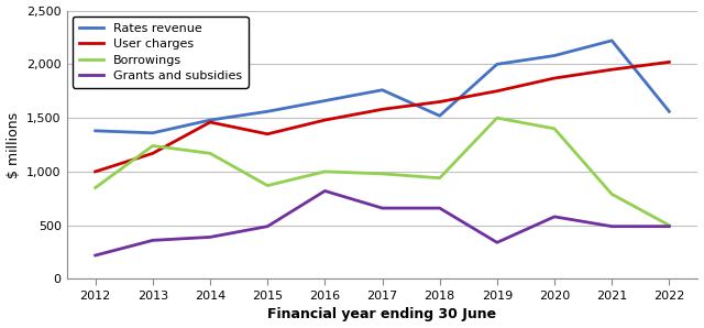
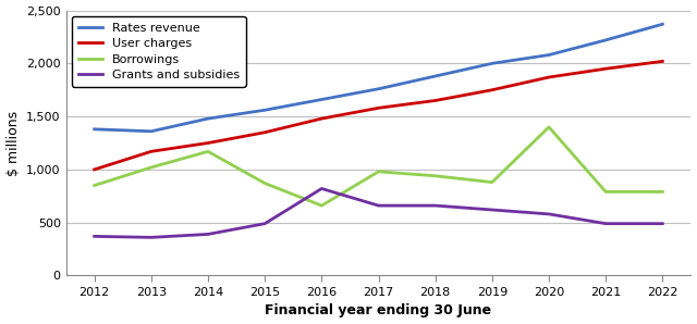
Grants and subsidies/2012: 220 -> 370
Borrowings/2013: 1,240 -> 1,020
User charges/2014: 1,460 -> 1,250
Borrowings/2016: 1,000 -> 660
Rates revenue/2018: 1,520 -> 1,880
Borrowings/2019: 1,500 -> 880
Grants and subsidies/2019: 340 -> 620
Rates revenue/2022: 1,560 -> 2,370
Borrowings/2022: 500 -> 790
